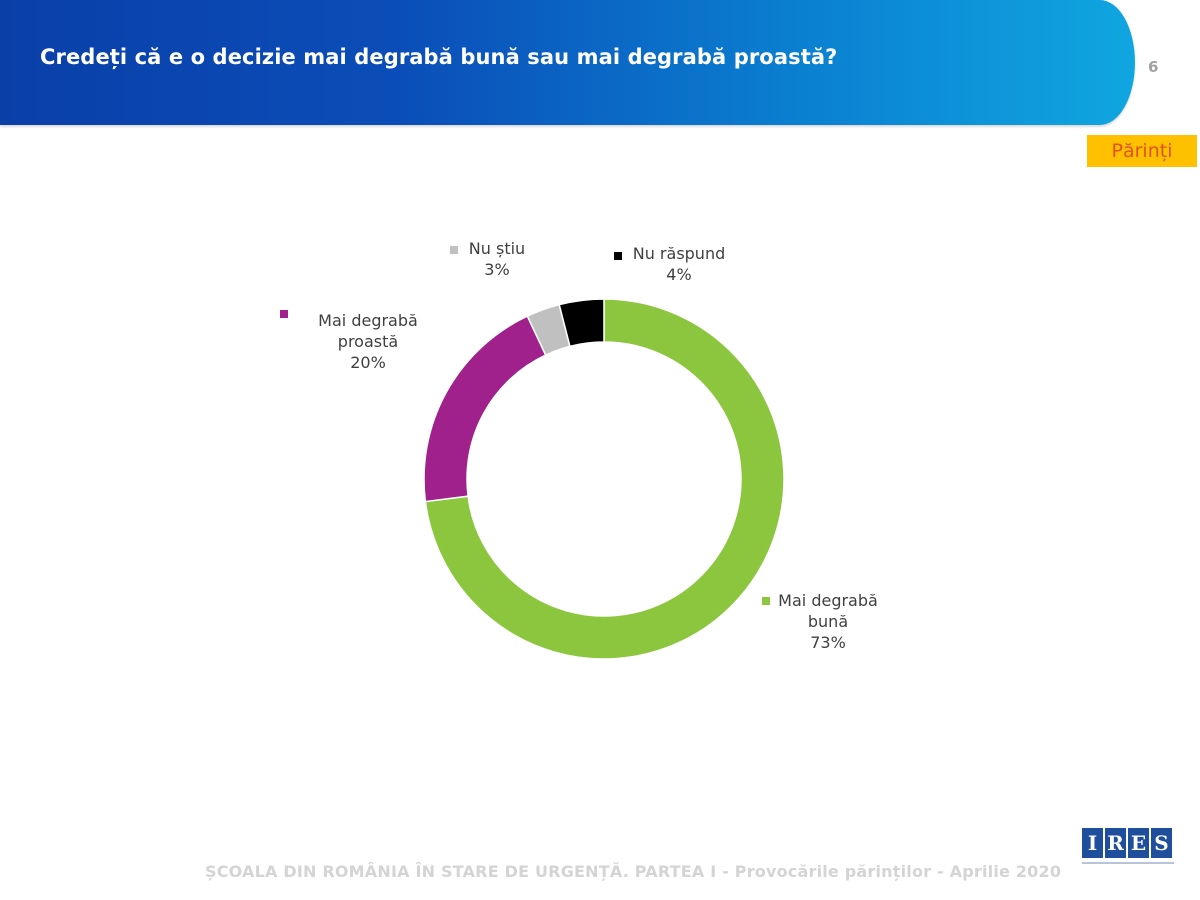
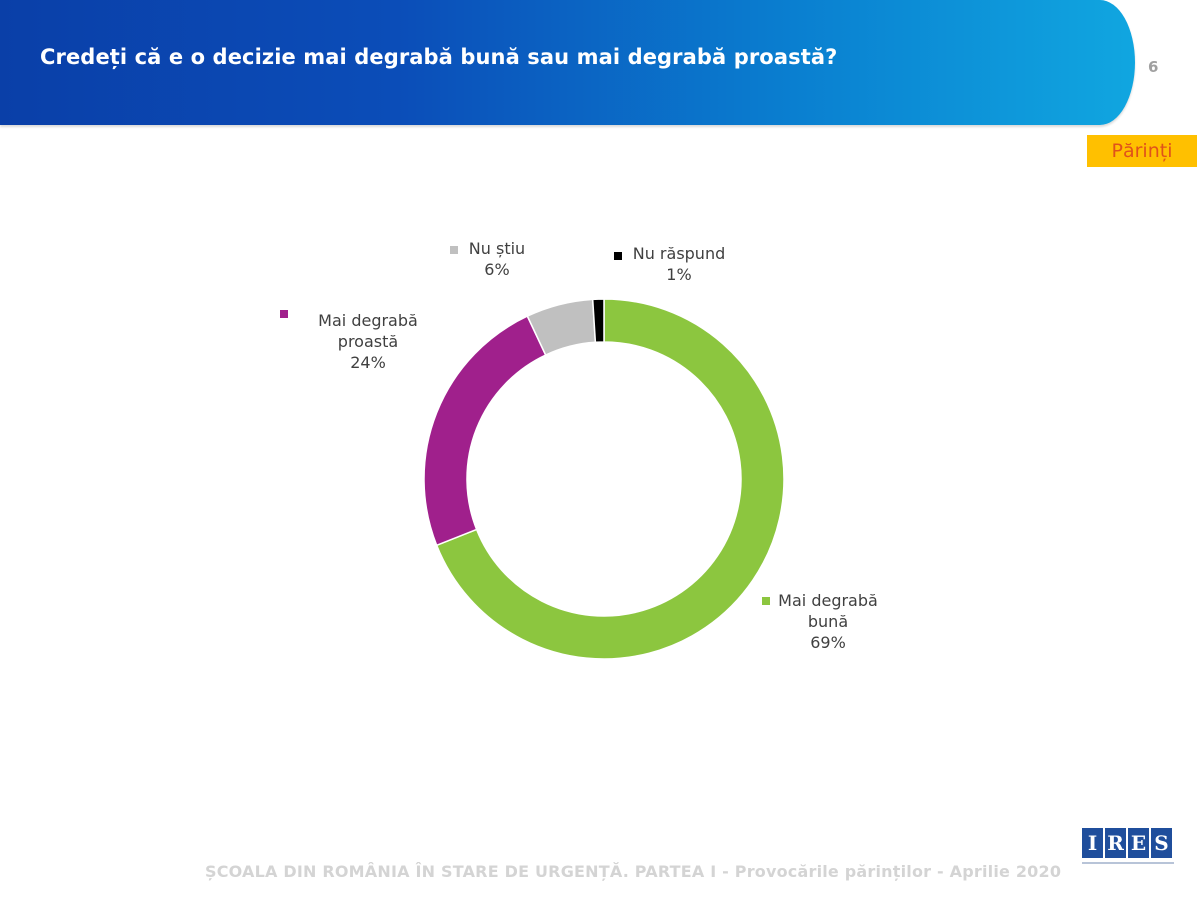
Mai degrabă bună: 73% -> 69%
Mai degrabă proastă: 20% -> 24%
Nu știu: 3% -> 6%
Nu răspund: 4% -> 1%
